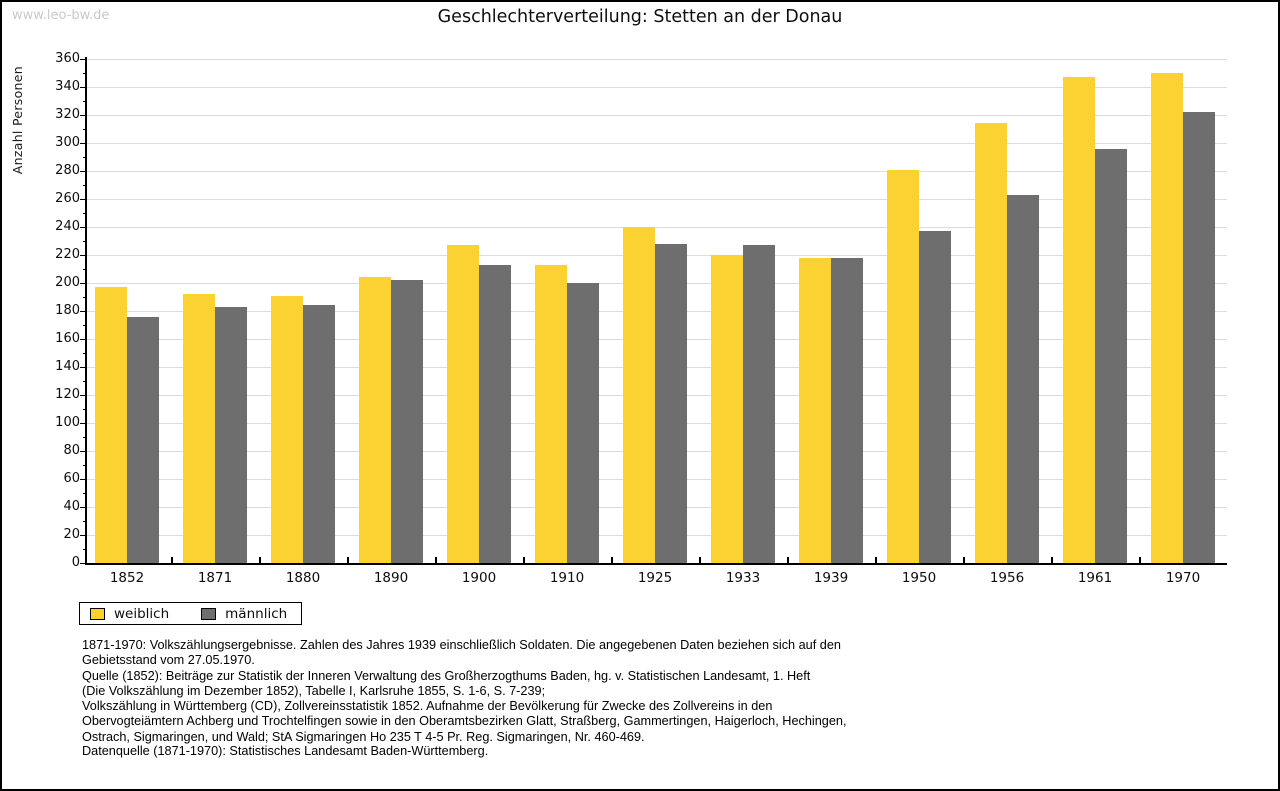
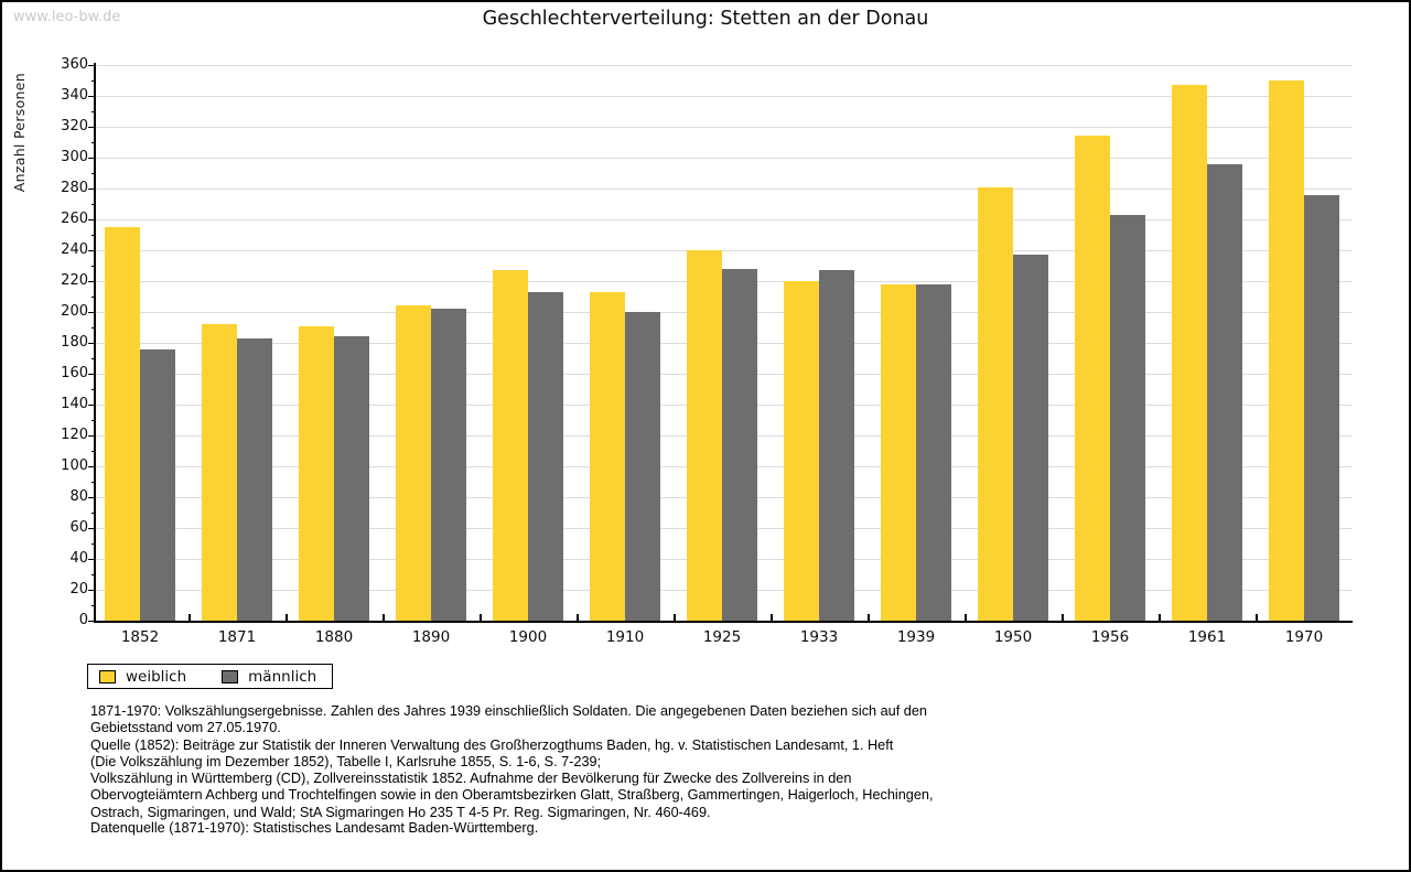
weiblich/1852: 197 -> 255
männlich/1970: 322 -> 276
